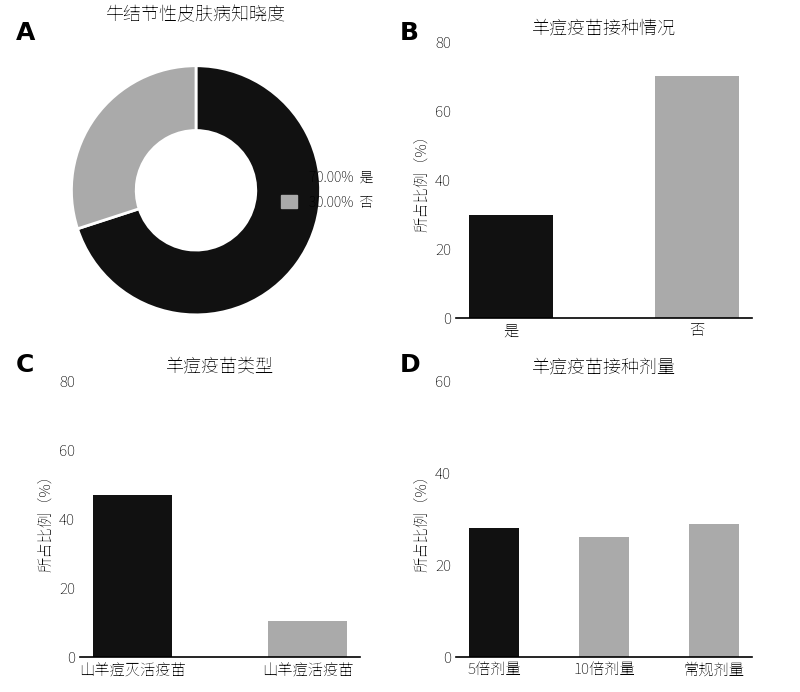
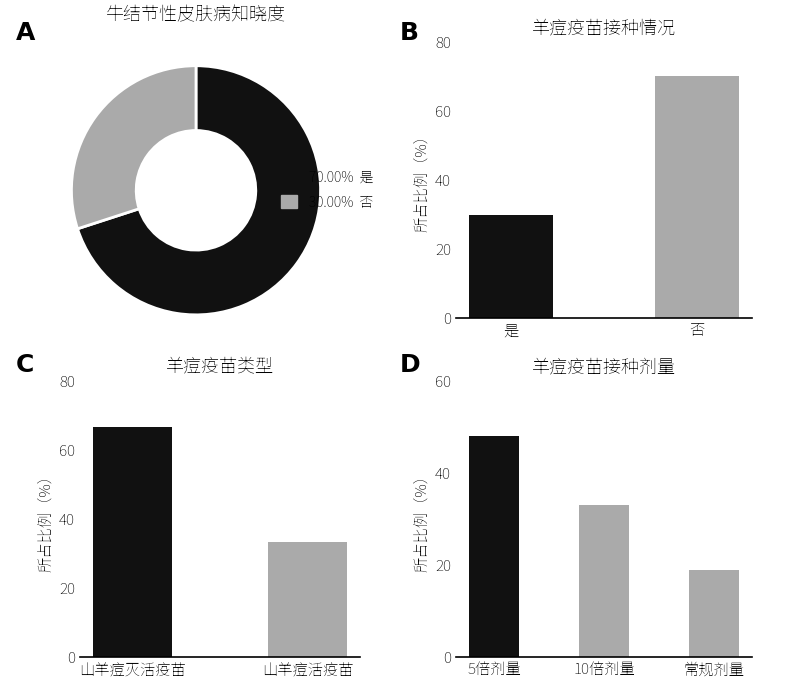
羊痘疫苗类型/山羊痘灭活疫苗: 47.0 -> 66.7
羊痘疫苗类型/山羊痘活疫苗: 10.5 -> 33.3
羊痘疫苗接种剂量/5倍剂量: 28 -> 48
羊痘疫苗接种剂量/10倍剂量: 26 -> 33
羊痘疫苗接种剂量/常规剂量: 29 -> 19
